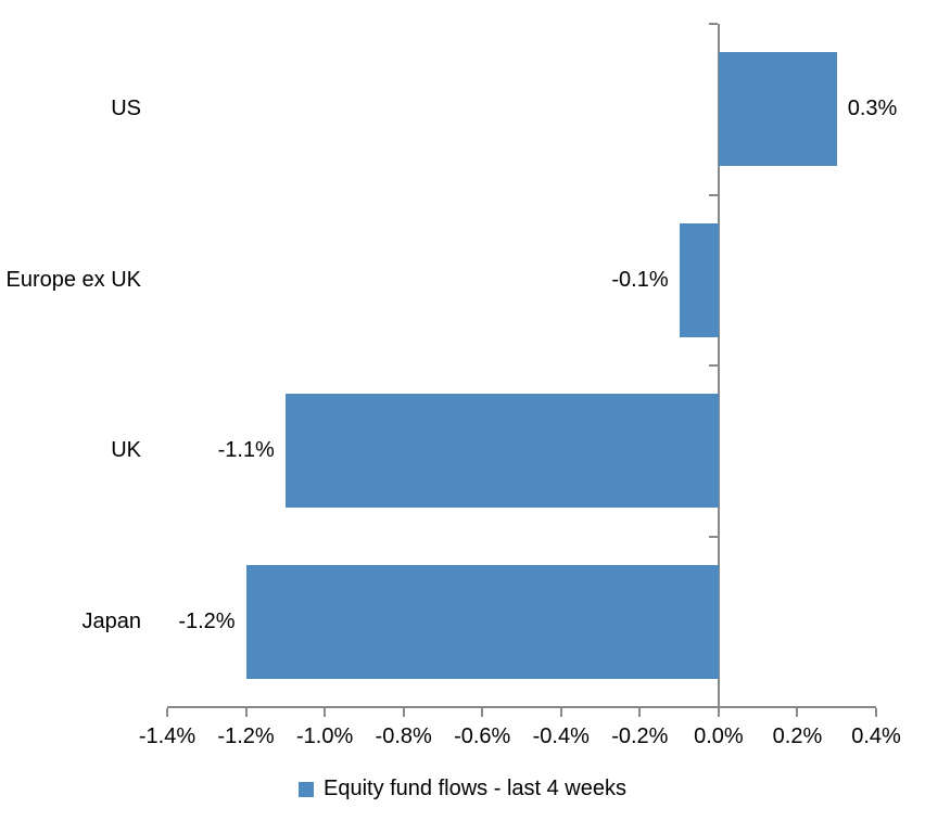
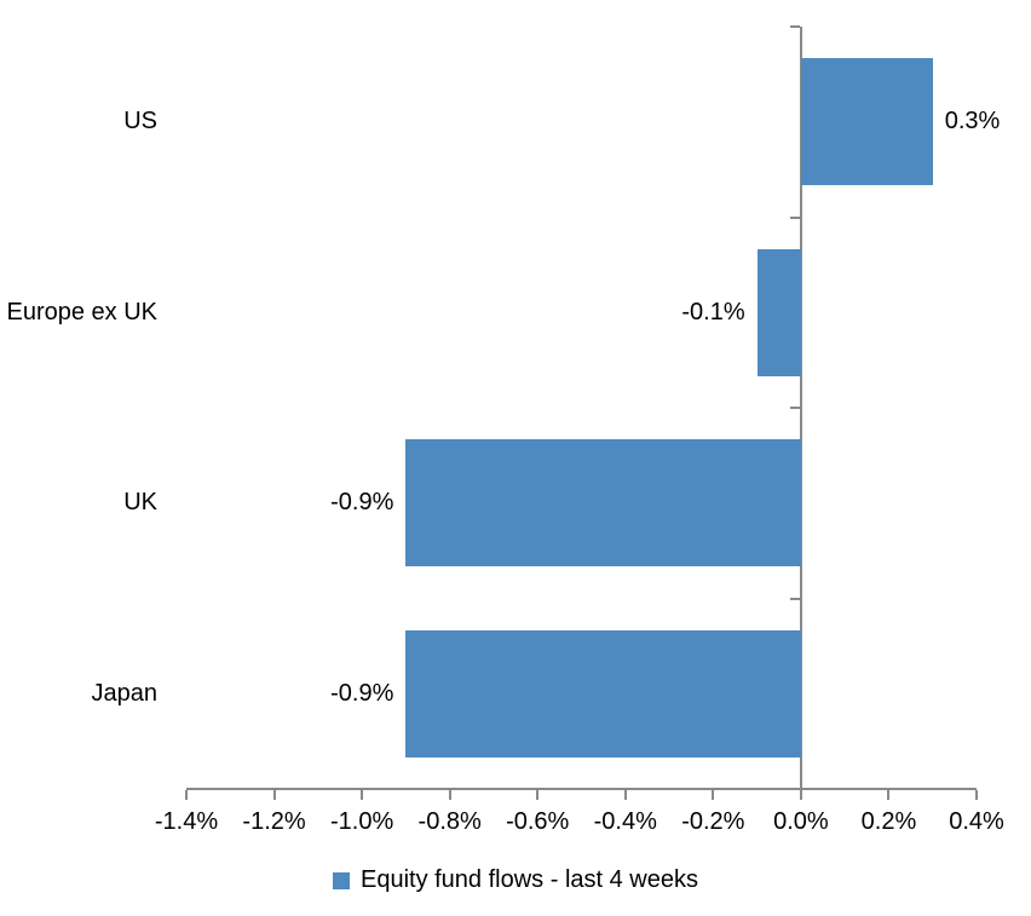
UK: -1.1% -> -0.9%
Japan: -1.2% -> -0.9%
